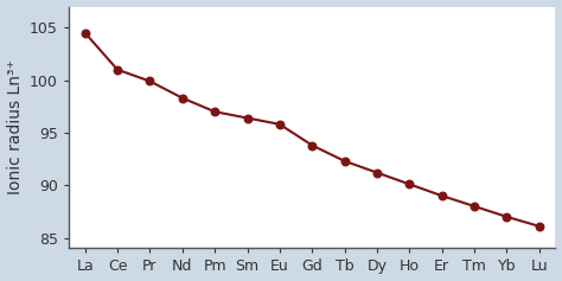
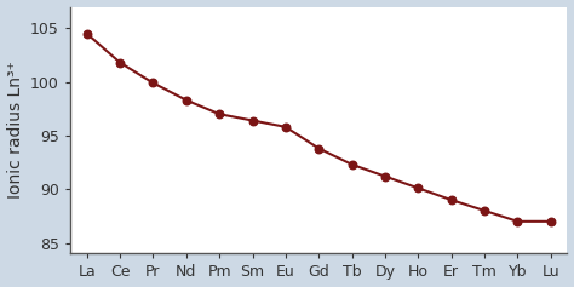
Ce: 101.0 -> 101.8
Lu: 86.1 -> 87.0
